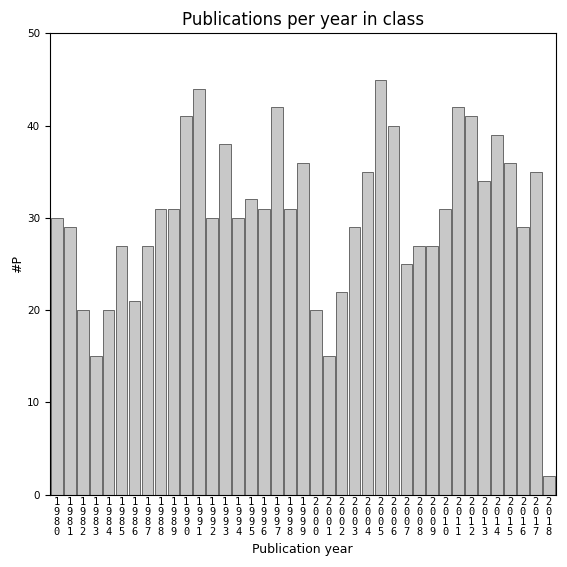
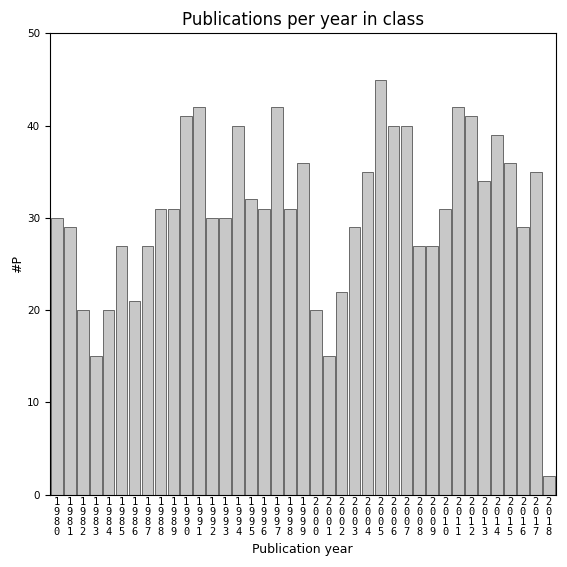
1 9 9 1: 44 -> 42
1 9 9 3: 38 -> 30
1 9 9 4: 30 -> 40
2 0 0 7: 25 -> 40
